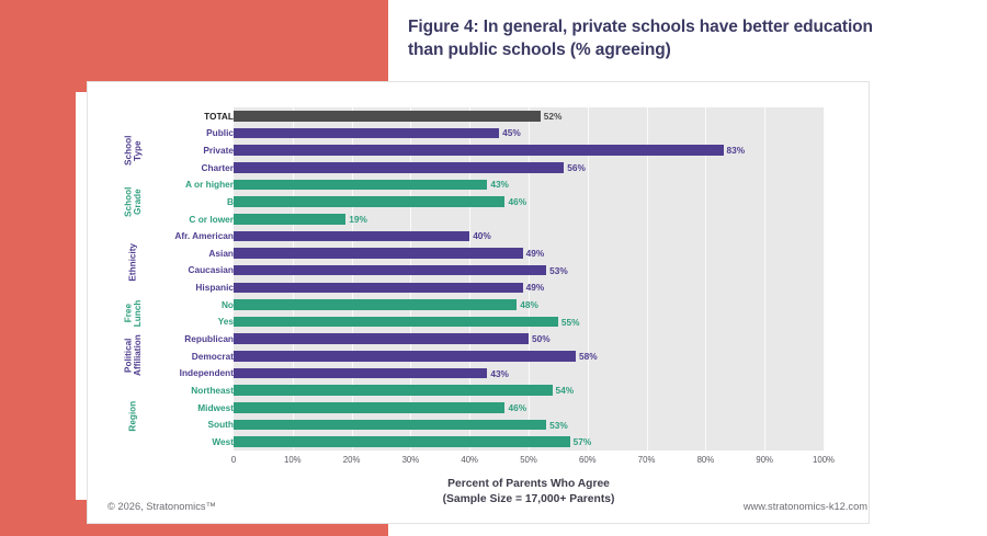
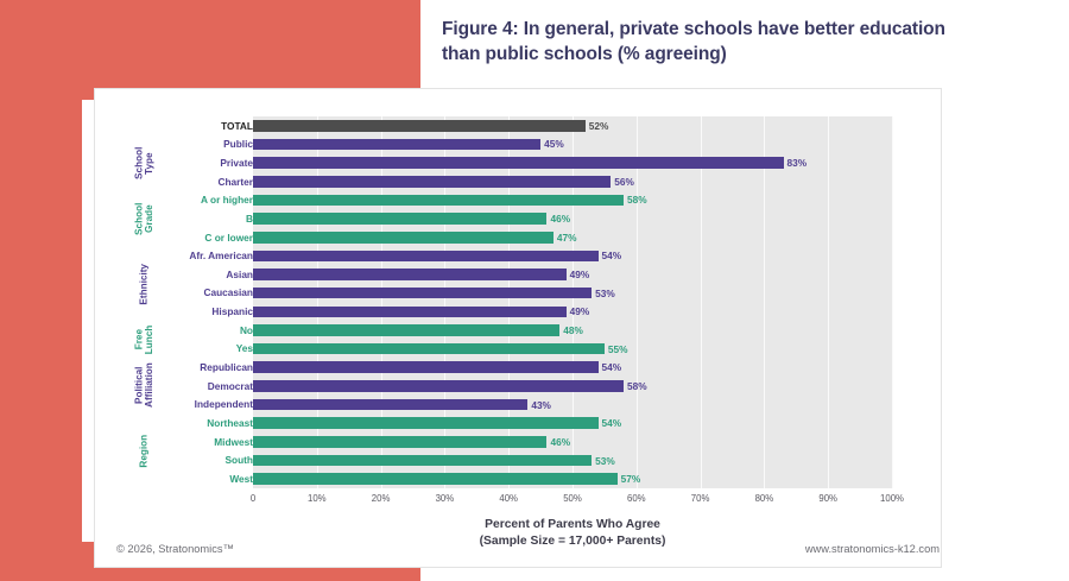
A or higher: 43% -> 58%
C or lower: 19% -> 47%
Afr. American: 40% -> 54%
Republican: 50% -> 54%
